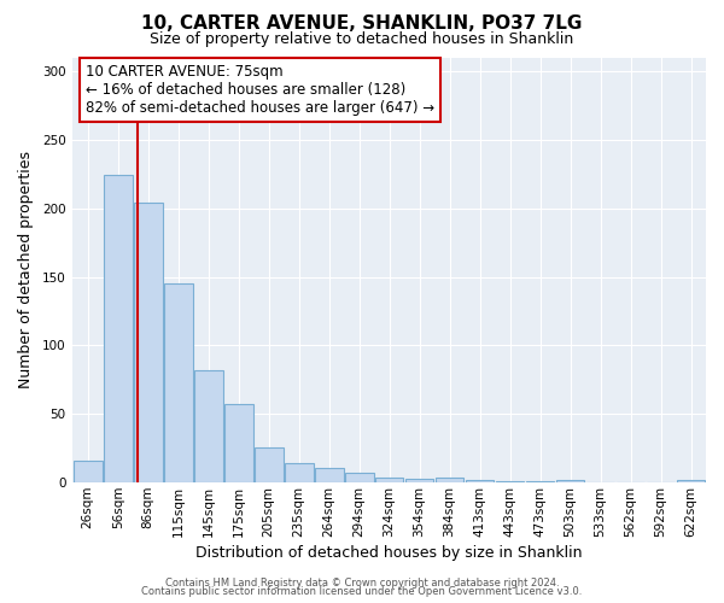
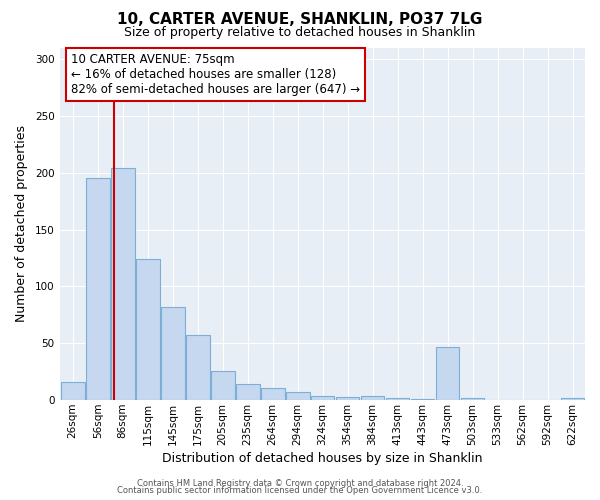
56sqm: 224 -> 195
115sqm: 145 -> 124
473sqm: 1 -> 47
